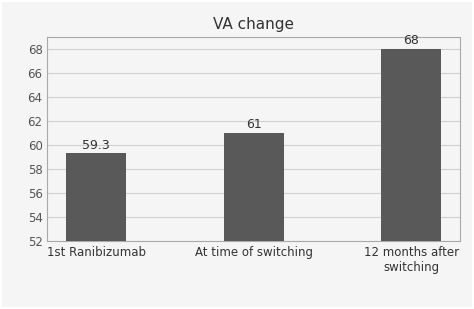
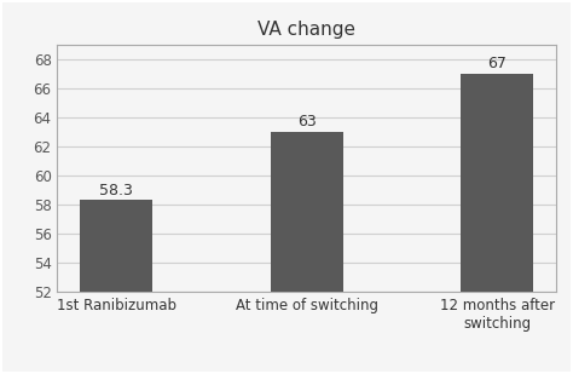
1st Ranibizumab: 59.3 -> 58.3
At time of switching: 61 -> 63
12 months after switching: 68 -> 67
